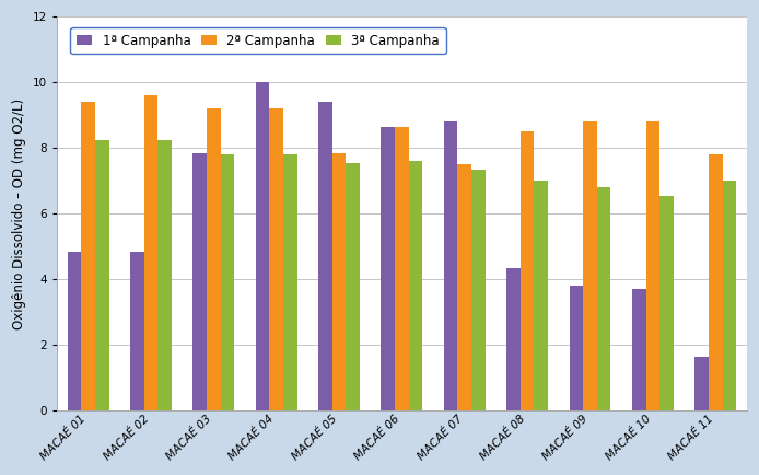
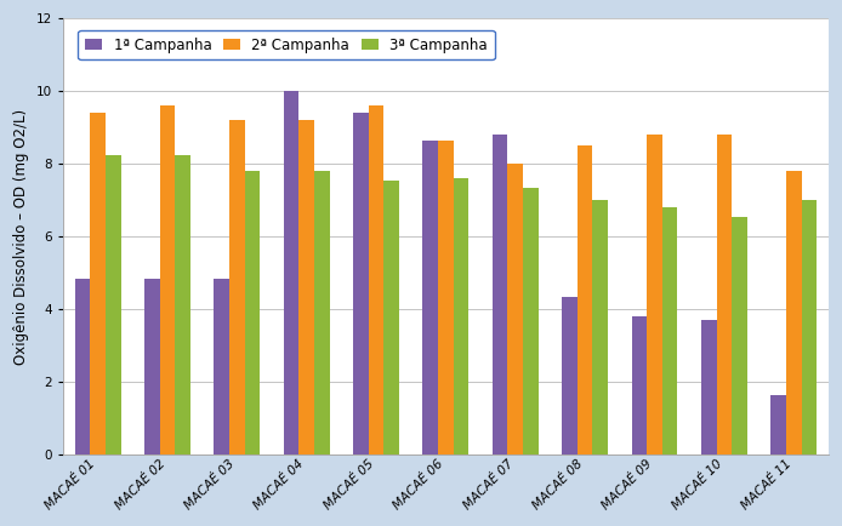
1ª Campanha/MACAÉ 03: 7.85 -> 4.85
2ª Campanha/MACAÉ 05: 7.85 -> 9.60
2ª Campanha/MACAÉ 07: 7.50 -> 8.00
